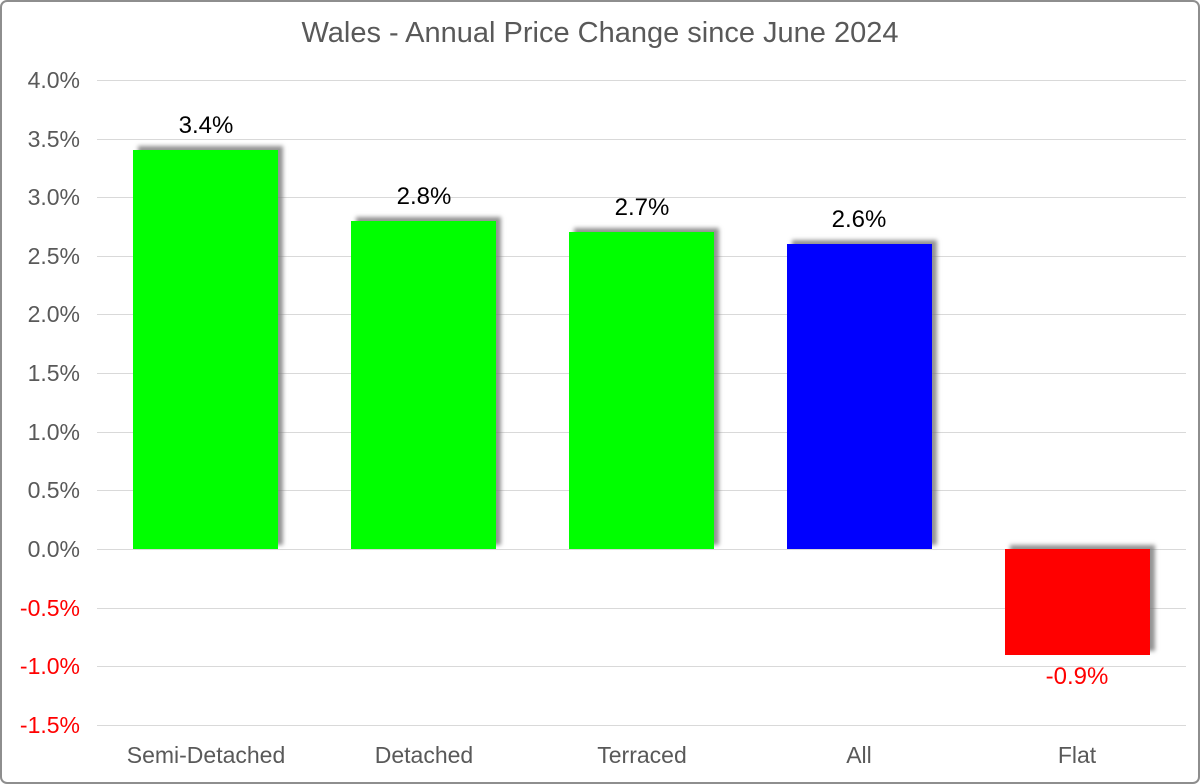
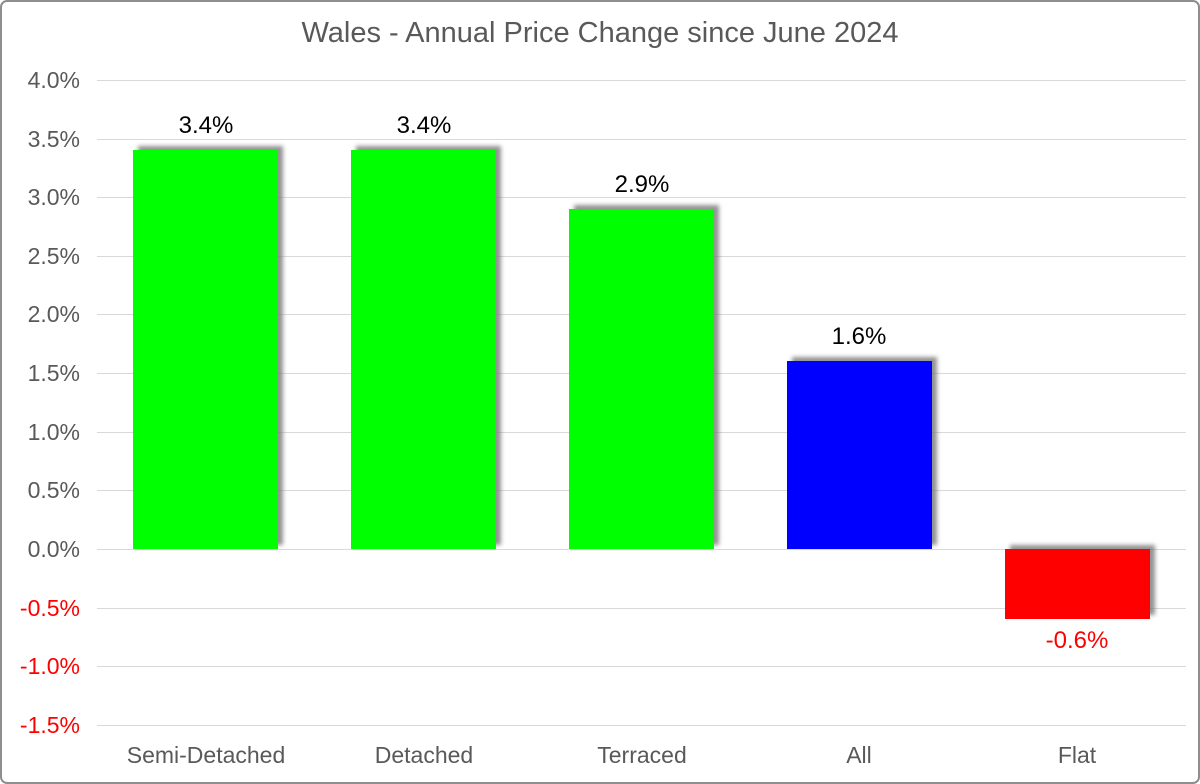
Detached: 2.8% -> 3.4%
Terraced: 2.7% -> 2.9%
All: 2.6% -> 1.6%
Flat: -0.9% -> -0.6%
